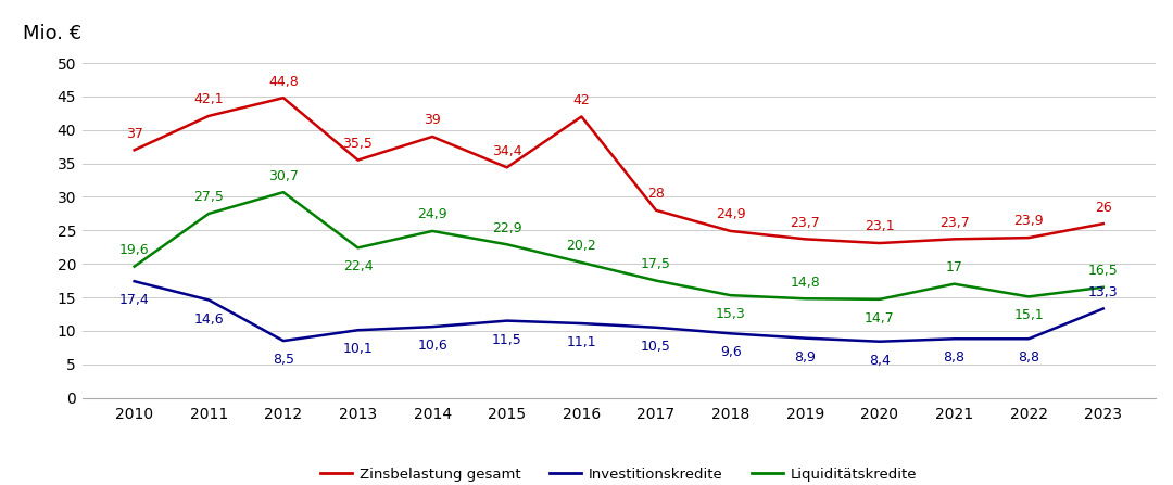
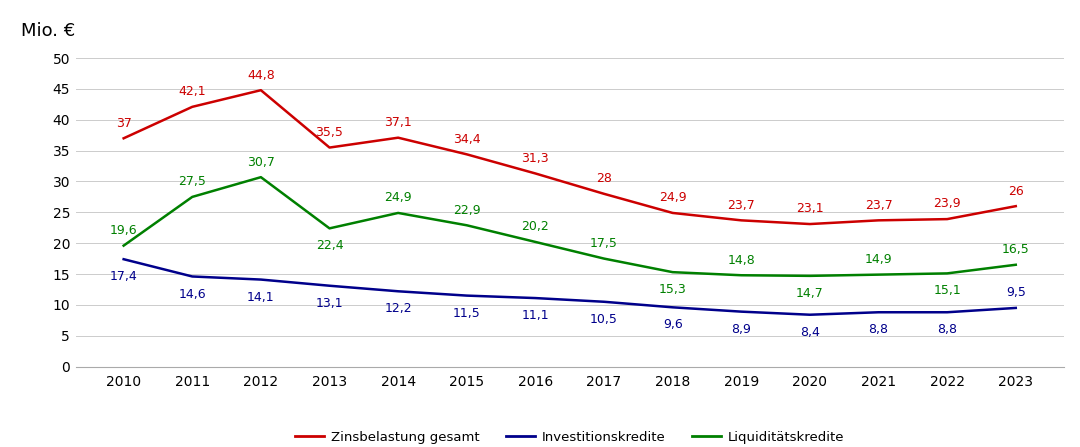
Investitionskredite/2012: 8,5 -> 14,1
Investitionskredite/2013: 10,1 -> 13,1
Zinsbelastung gesamt/2014: 39 -> 37,1
Investitionskredite/2014: 10,6 -> 12,2
Zinsbelastung gesamt/2016: 42 -> 31,3
Liquiditätskredite/2021: 17 -> 14,9
Investitionskredite/2023: 13,3 -> 9,5
